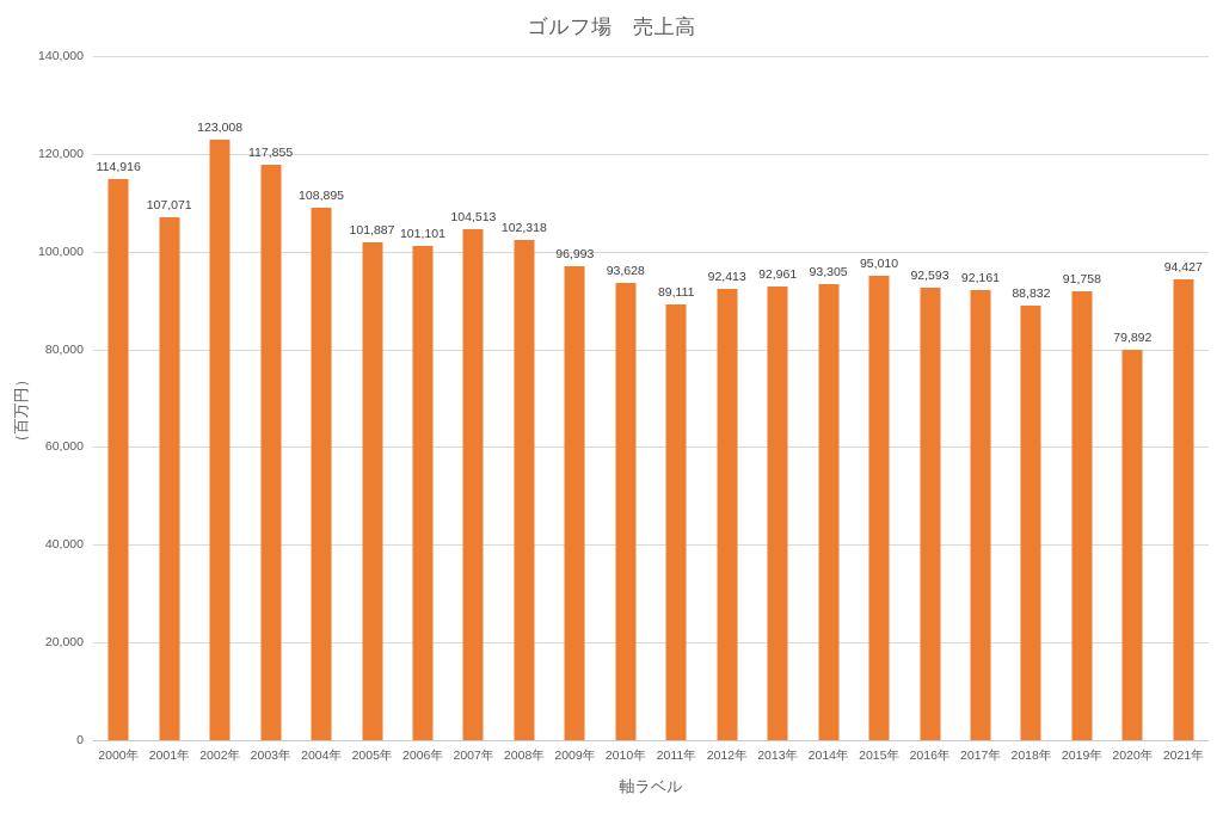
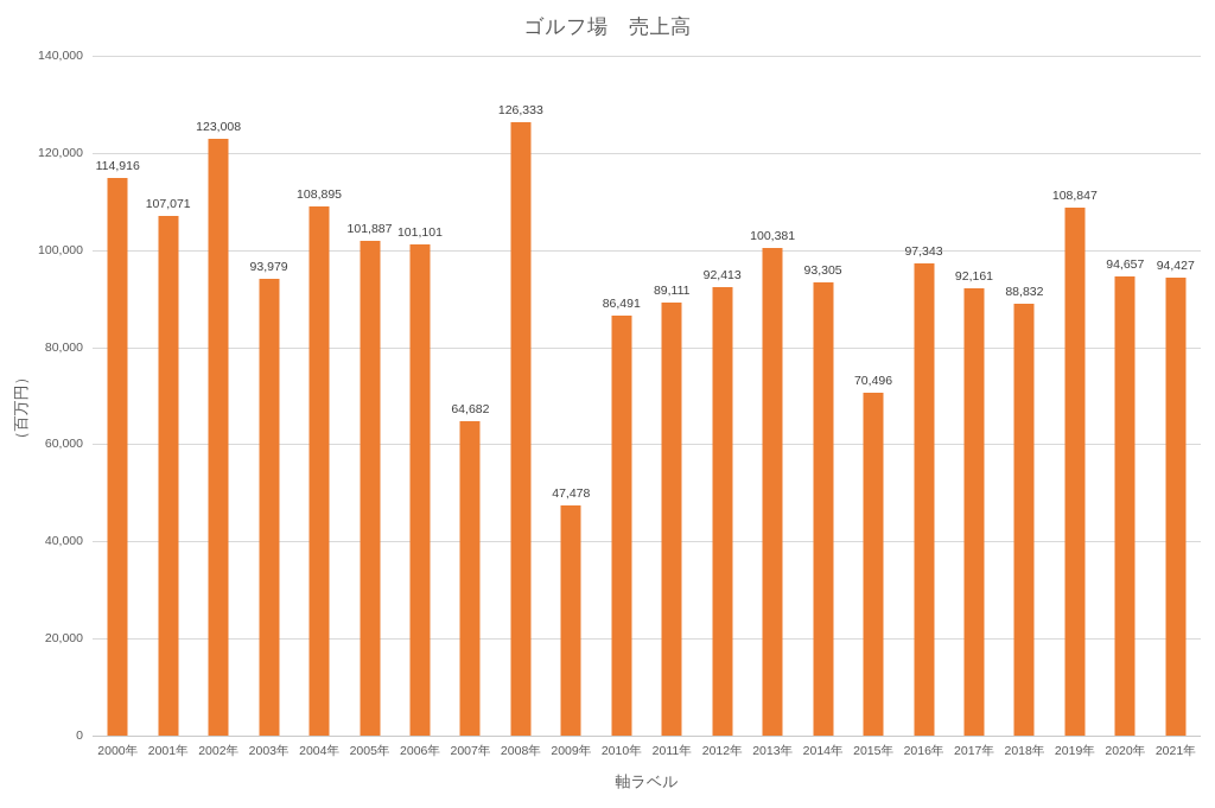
2003年: 117,855 -> 93,979
2007年: 104,513 -> 64,682
2008年: 102,318 -> 126,333
2009年: 96,993 -> 47,478
2010年: 93,628 -> 86,491
2013年: 92,961 -> 100,381
2015年: 95,010 -> 70,496
2016年: 92,593 -> 97,343
2019年: 91,758 -> 108,847
2020年: 79,892 -> 94,657
